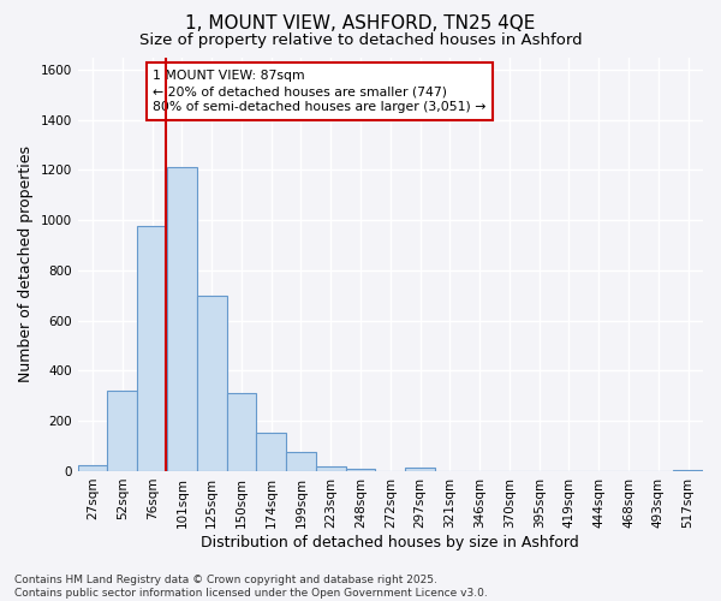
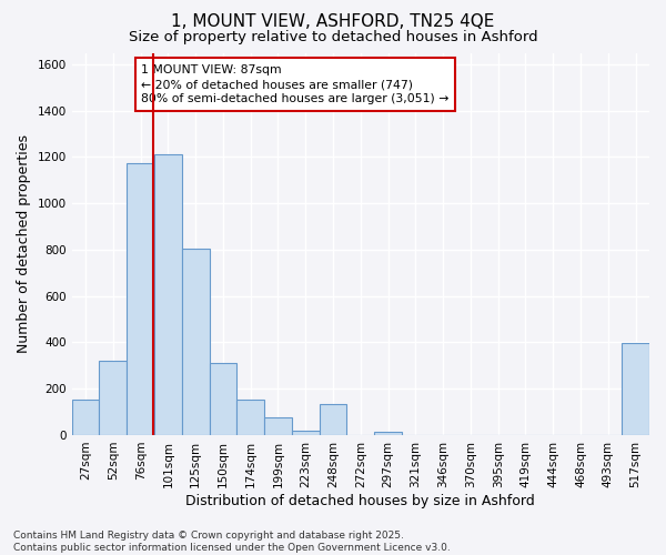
27sqm: 25 -> 155
76sqm: 975 -> 1175
125sqm: 700 -> 805
248sqm: 10 -> 135
517sqm: 5 -> 395
